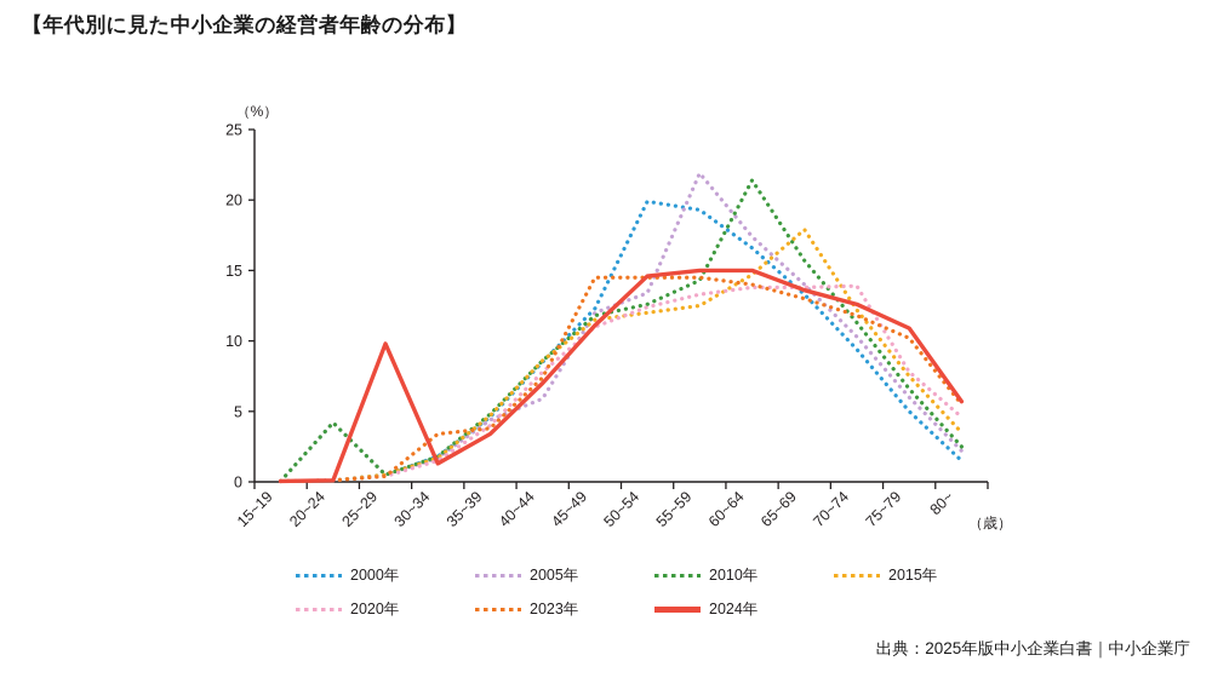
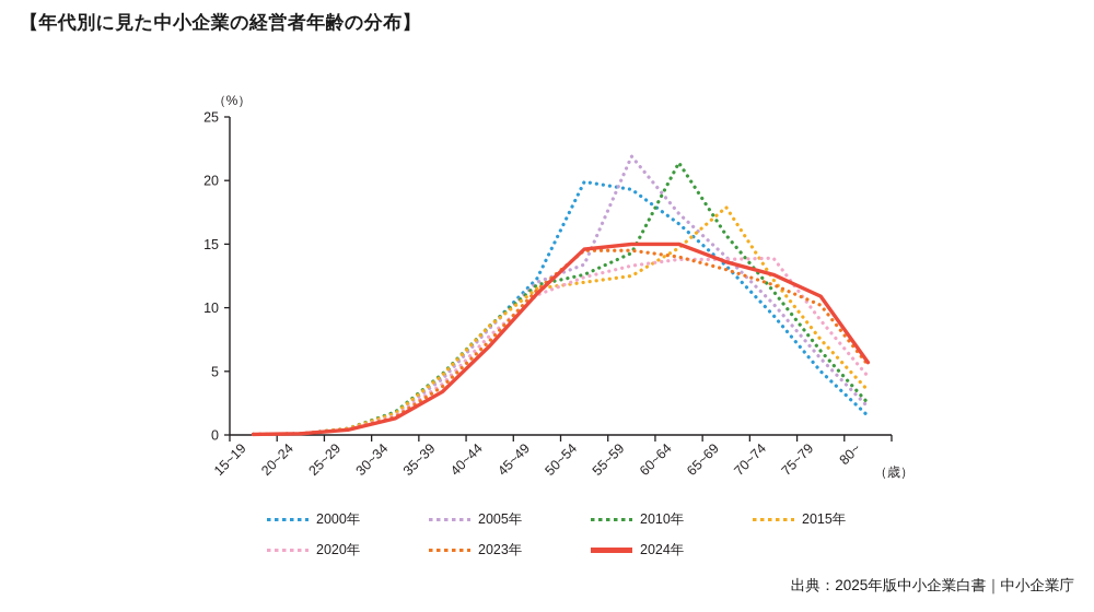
2005年/20~24: 4.2 -> 0.1
2010年/20~24: 4.2 -> 0.1
2024年/25~29: 9.8 -> 0.4
2023年/30~34: 3.4 -> 1.4
2005年/40~44: 5.9 -> 8.4
2023年/45~49: 14.5 -> 11.4
2020年/75~79: 7.8 -> 9.0
